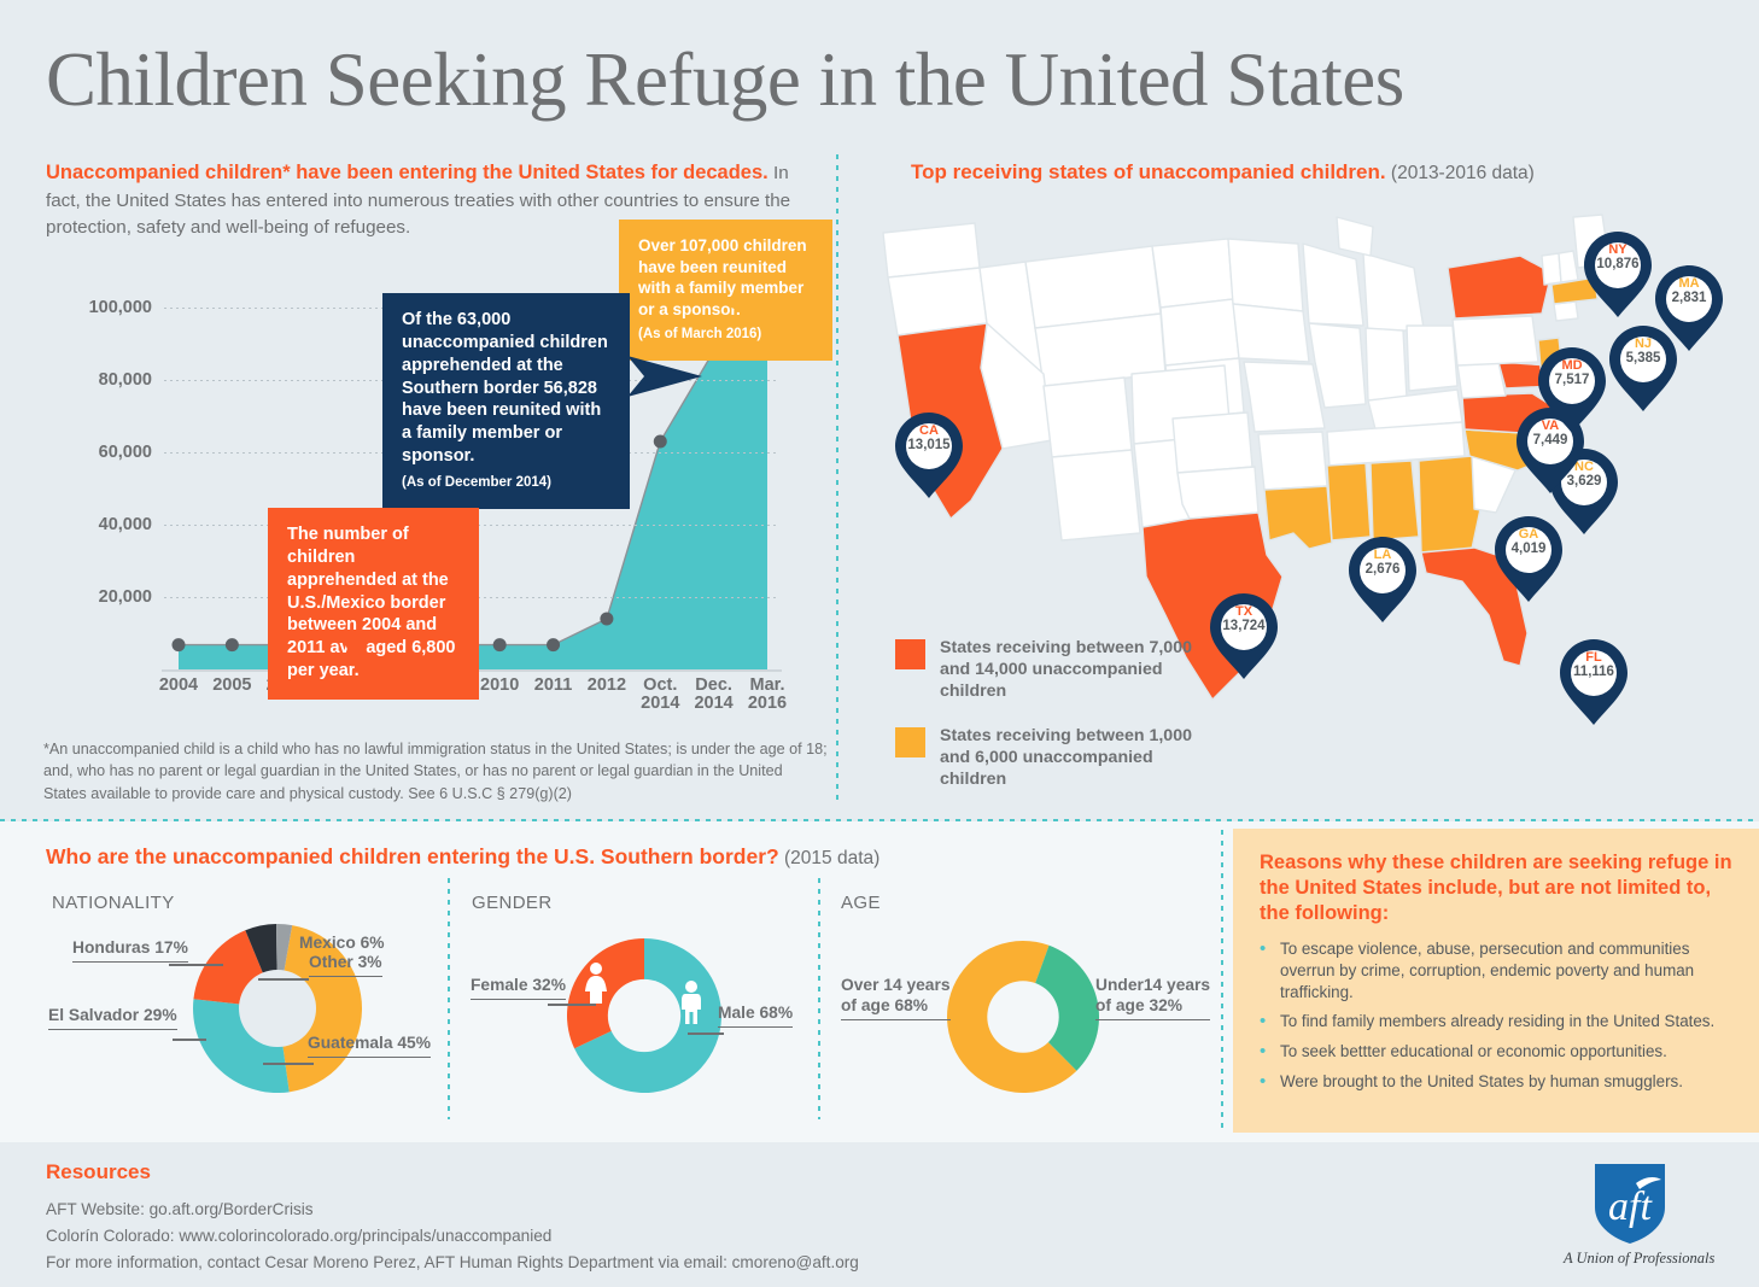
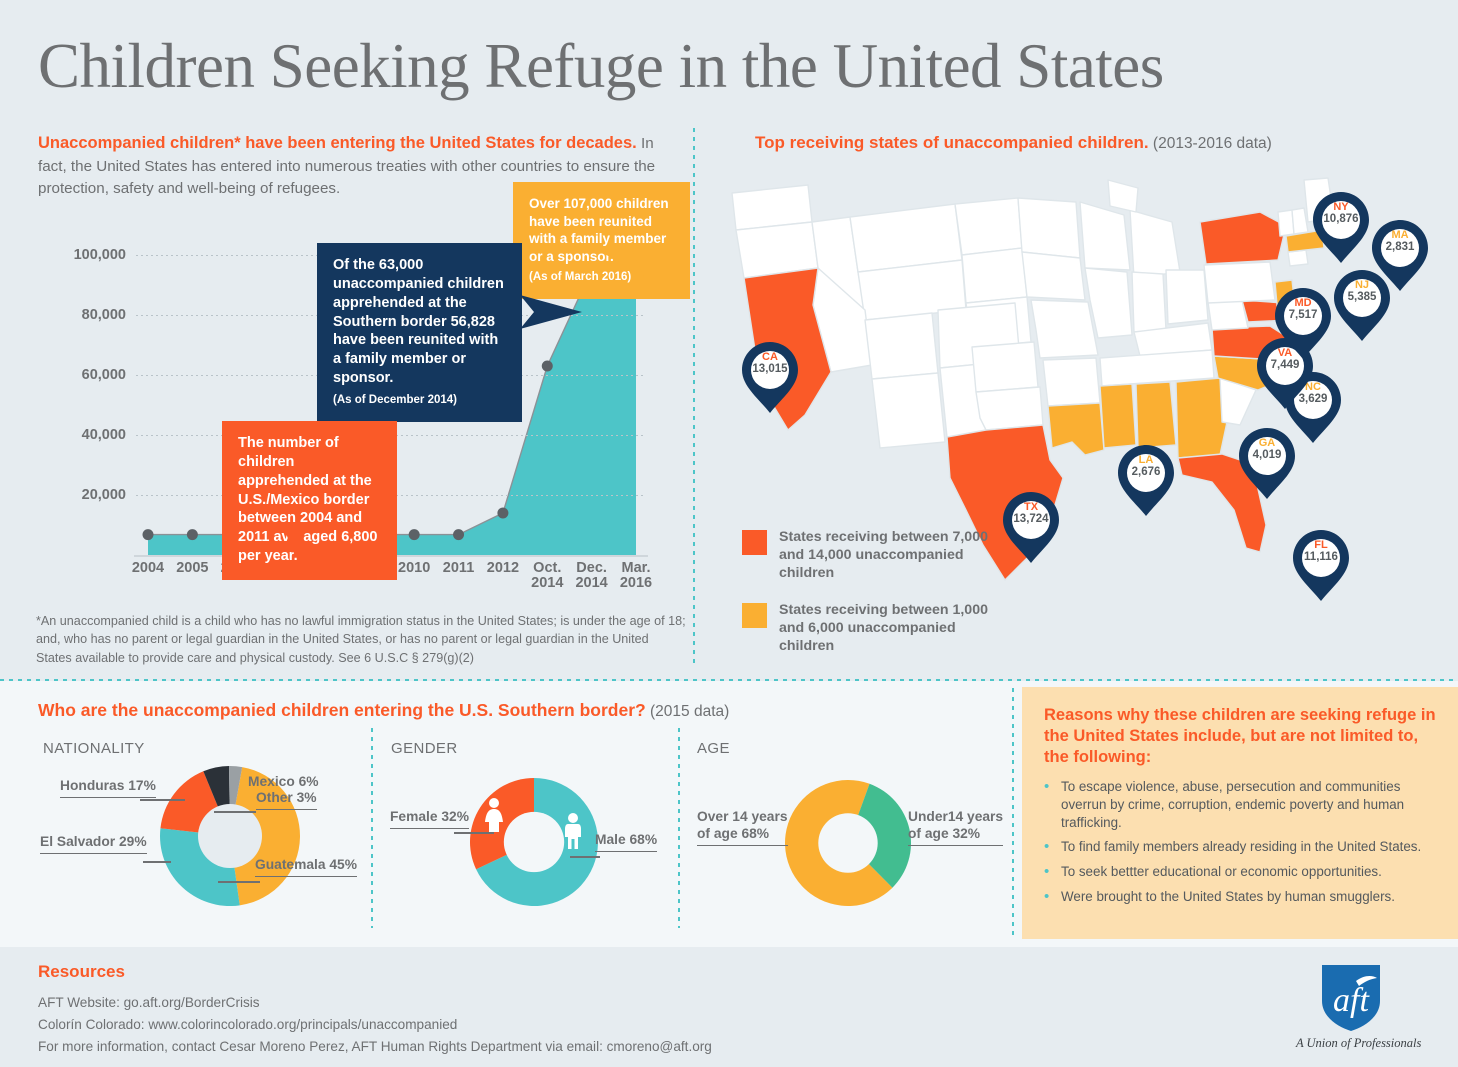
Dec. 2014: 88000 -> 95000
